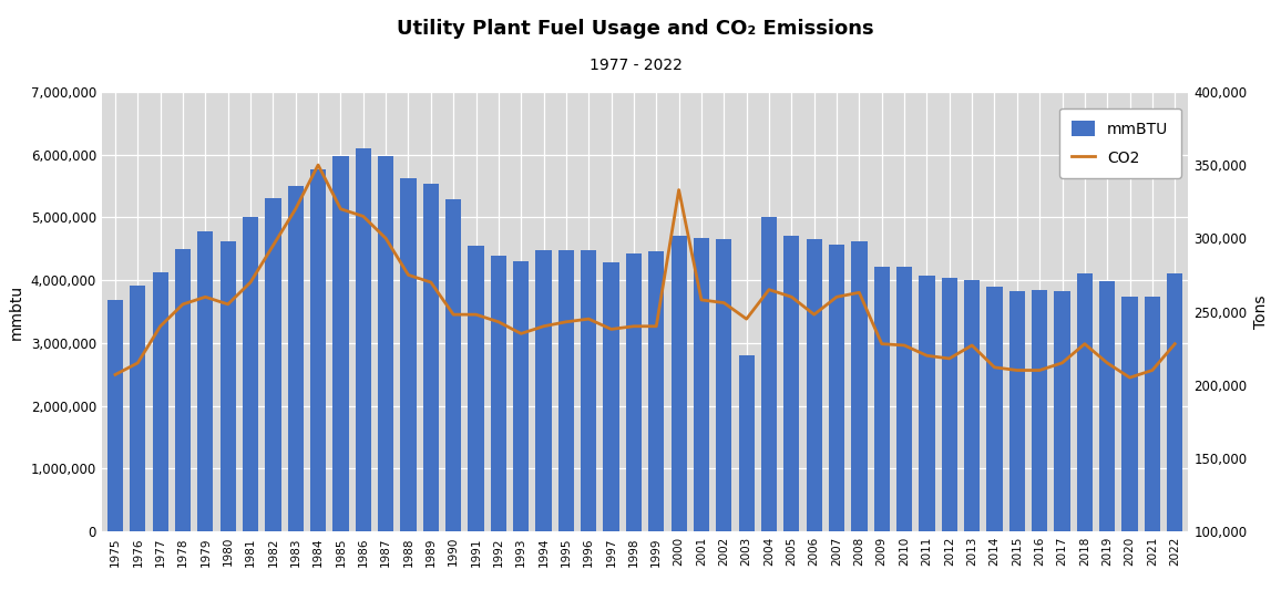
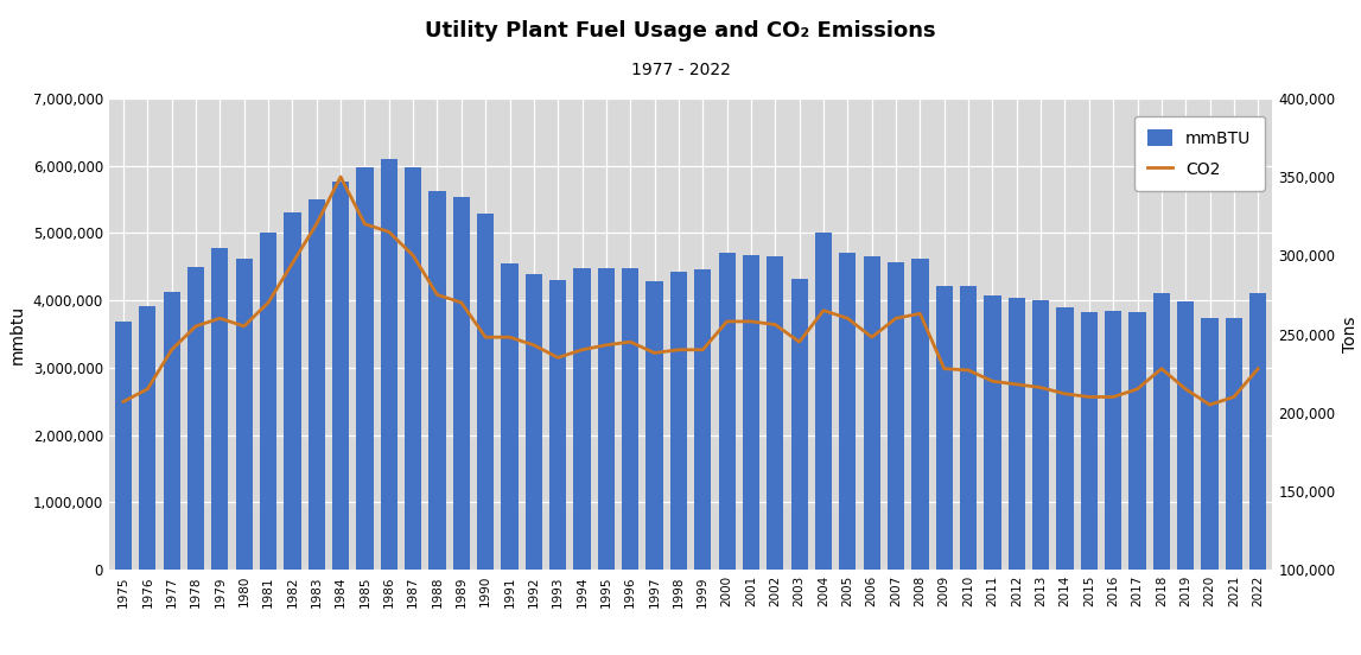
CO2/2000: 333,000 -> 258,000
mmBTU/2003: 2,800,000 -> 4,320,000
CO2/2013: 227,000 -> 216,000
